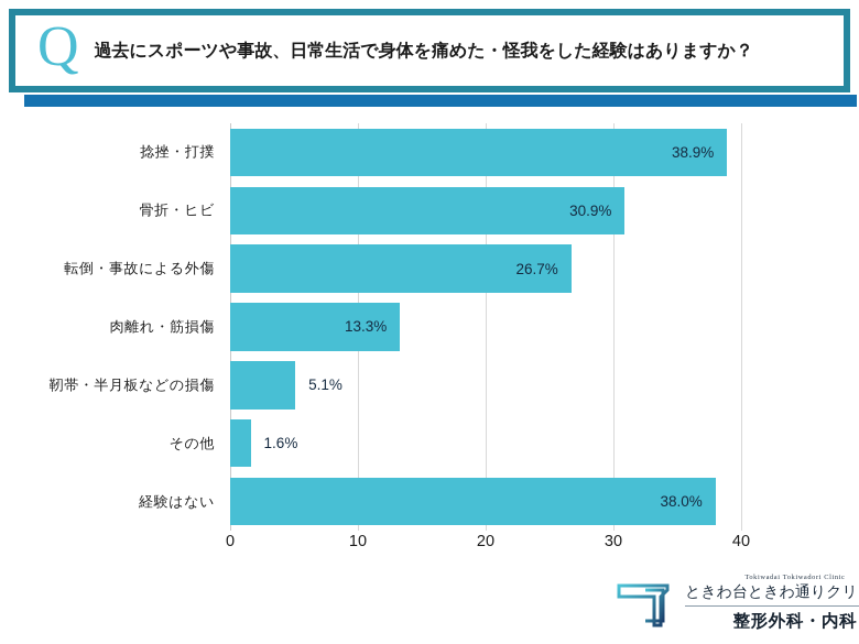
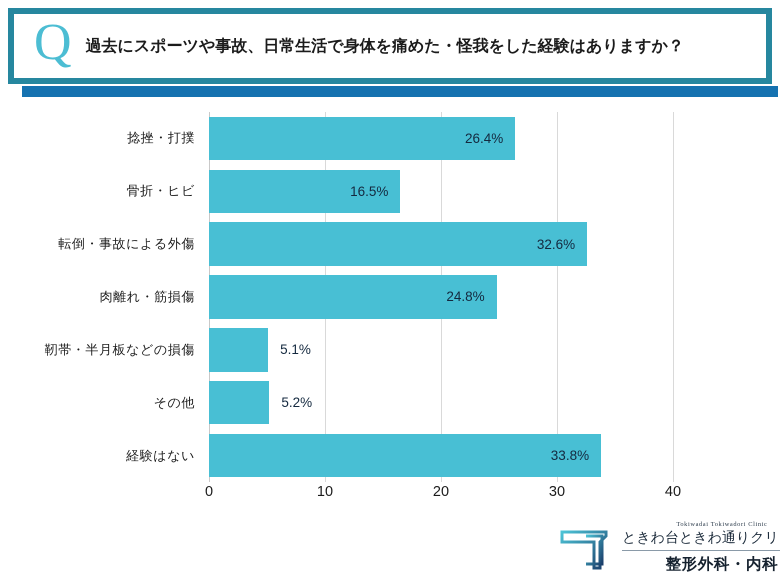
捻挫・打撲: 38.9% -> 26.4%
骨折・ヒビ: 30.9% -> 16.5%
転倒・事故による外傷: 26.7% -> 32.6%
肉離れ・筋損傷: 13.3% -> 24.8%
その他: 1.6% -> 5.2%
経験はない: 38.0% -> 33.8%
